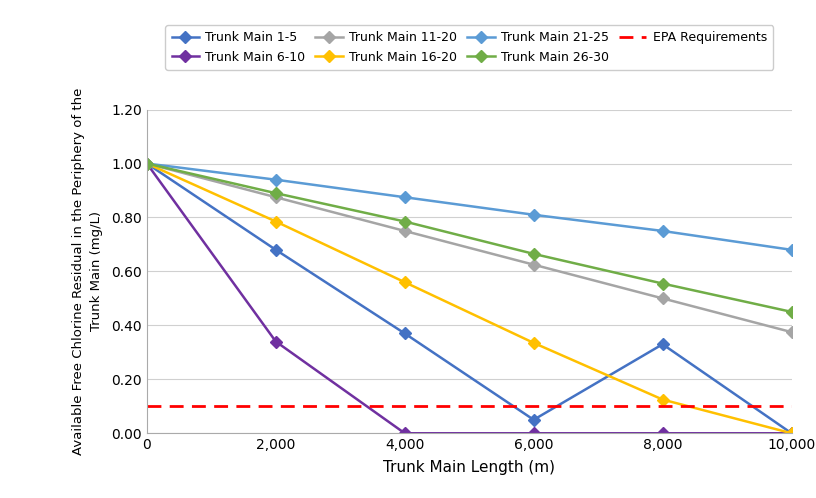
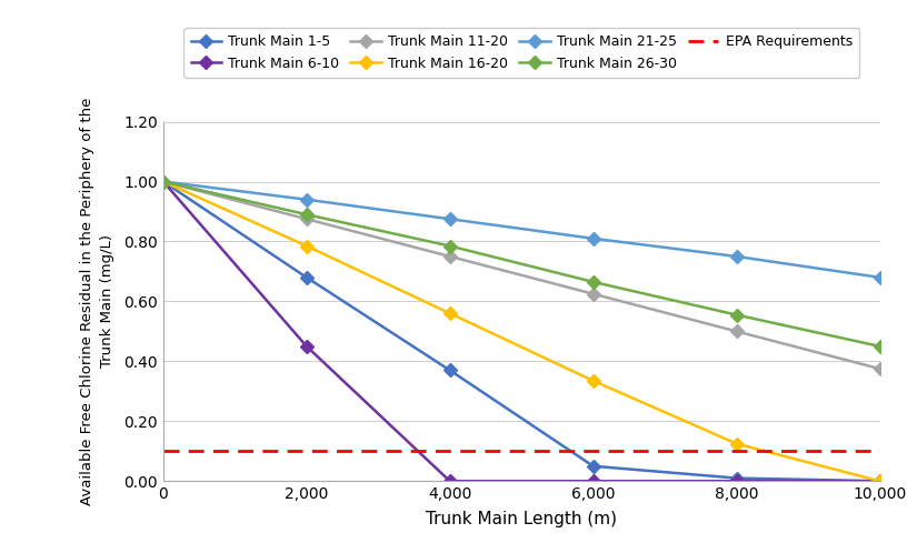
Trunk Main 6-10/2,000: 0.34 -> 0.45
Trunk Main 1-5/8,000: 0.33 -> 0.01
